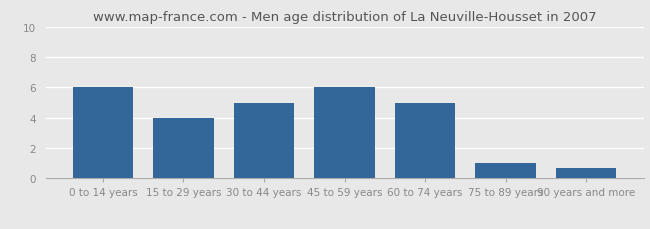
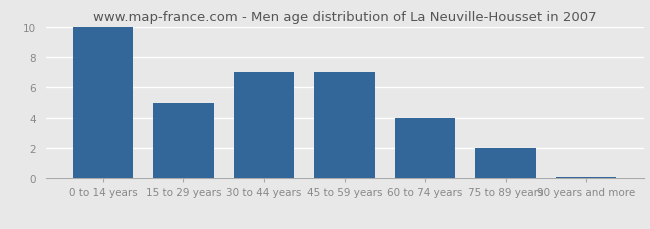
0 to 14 years: 6.0 -> 10.0
15 to 29 years: 4.0 -> 5.0
30 to 44 years: 5.0 -> 7.0
45 to 59 years: 6.0 -> 7.0
60 to 74 years: 5.0 -> 4.0
75 to 89 years: 1.0 -> 2.0
90 years and more: 0.7 -> 0.1
